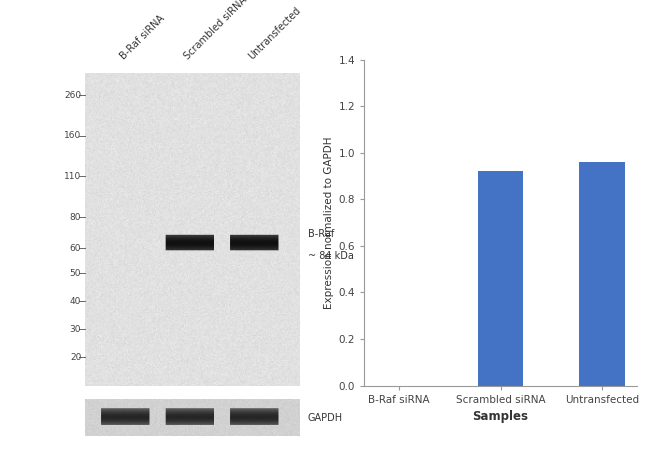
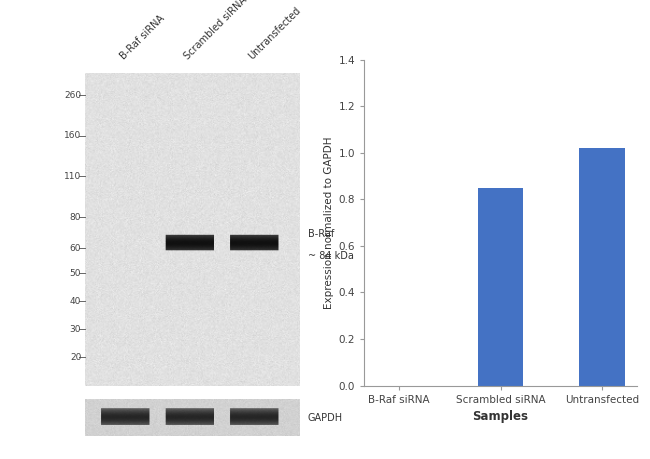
Scrambled siRNA: 0.92 -> 0.85
Untransfected: 0.96 -> 1.02
